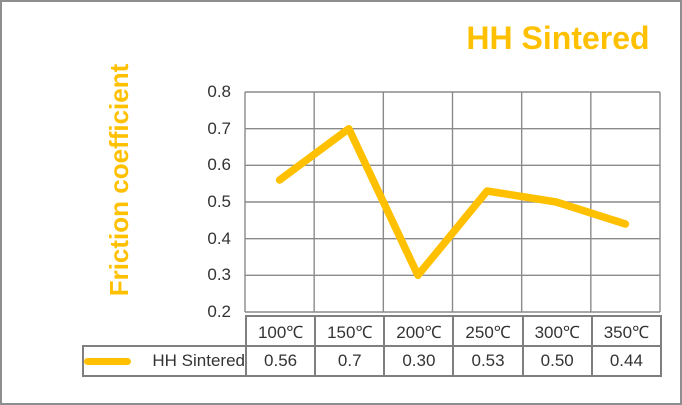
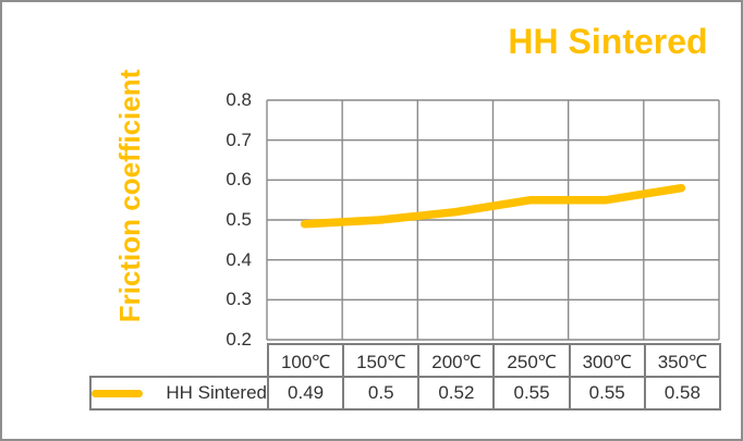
100℃: 0.56 -> 0.49
150℃: 0.7 -> 0.5
200℃: 0.30 -> 0.52
250℃: 0.53 -> 0.55
300℃: 0.50 -> 0.55
350℃: 0.44 -> 0.58
